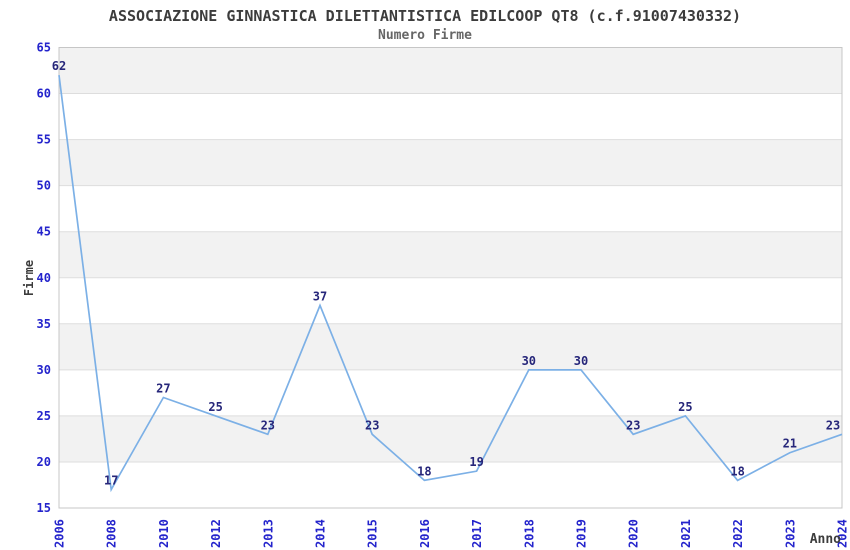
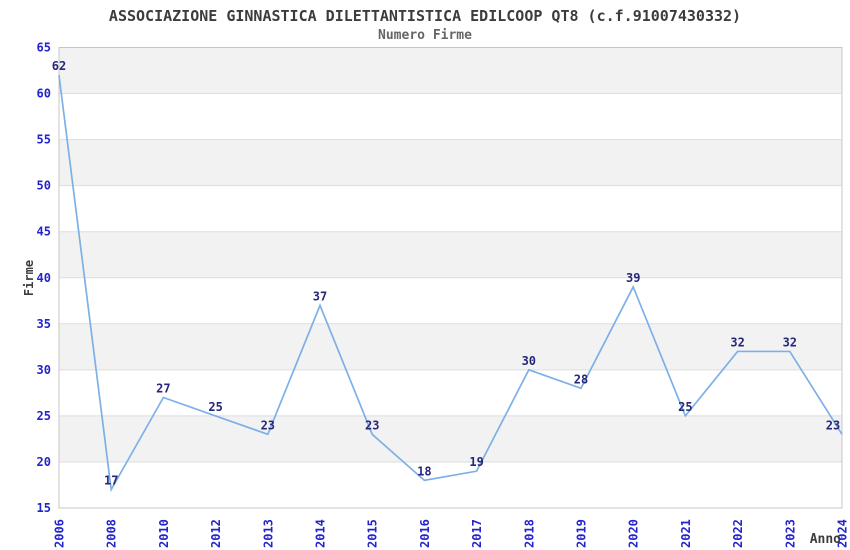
2019: 30 -> 28
2020: 23 -> 39
2022: 18 -> 32
2023: 21 -> 32
